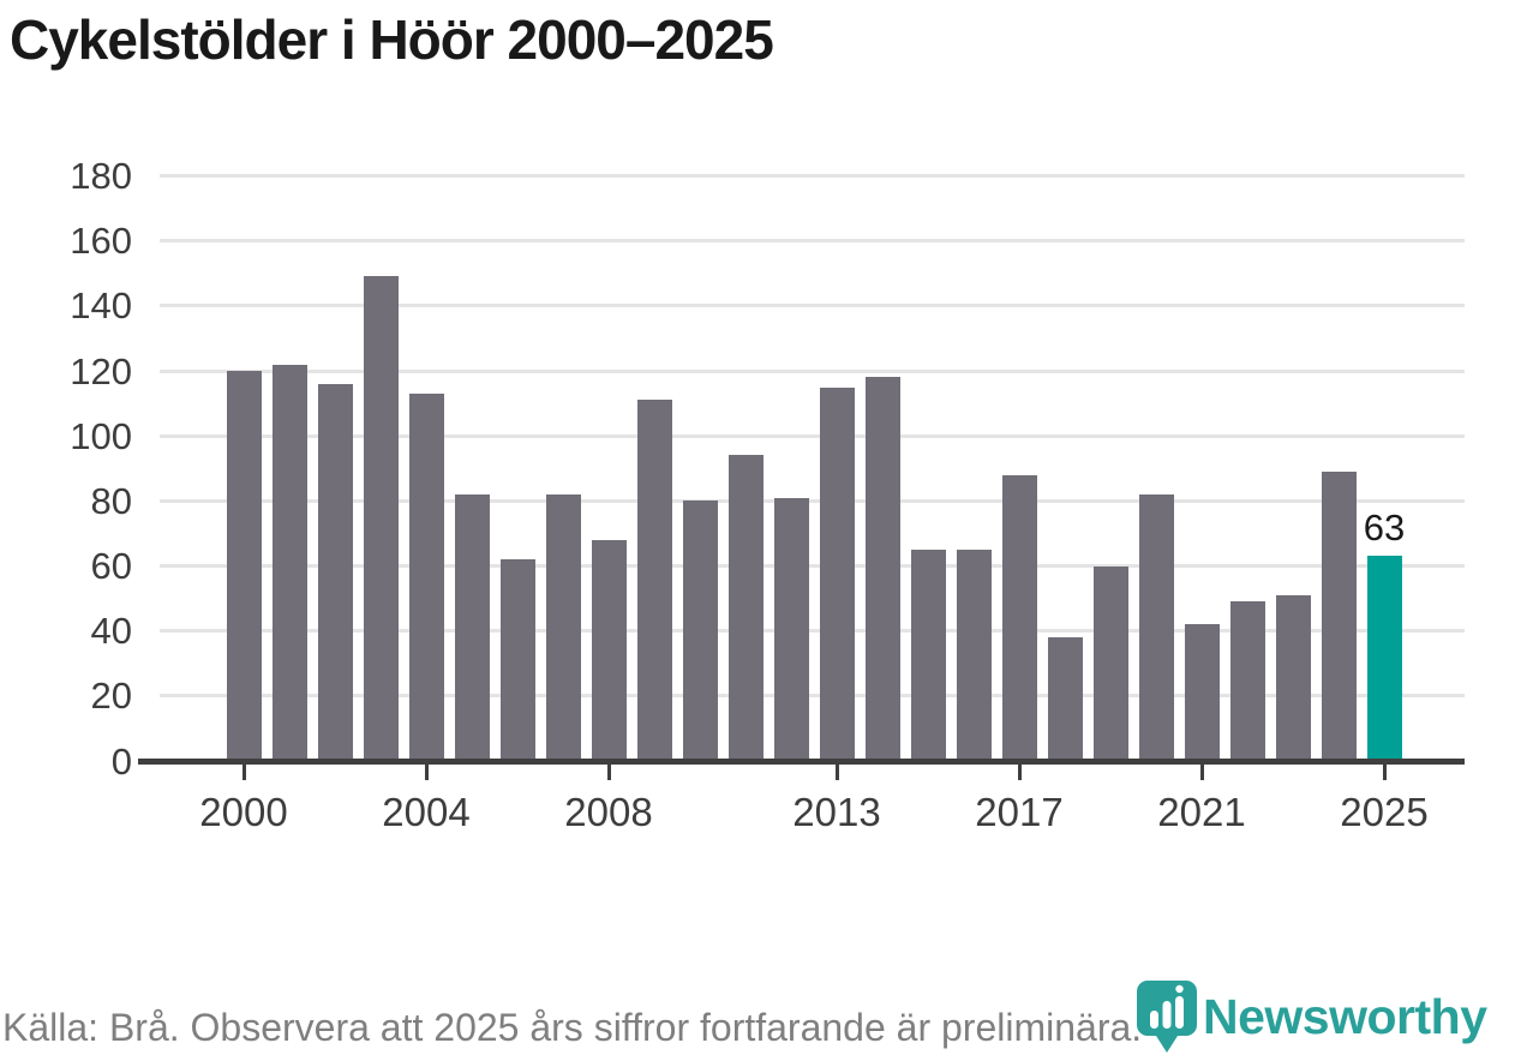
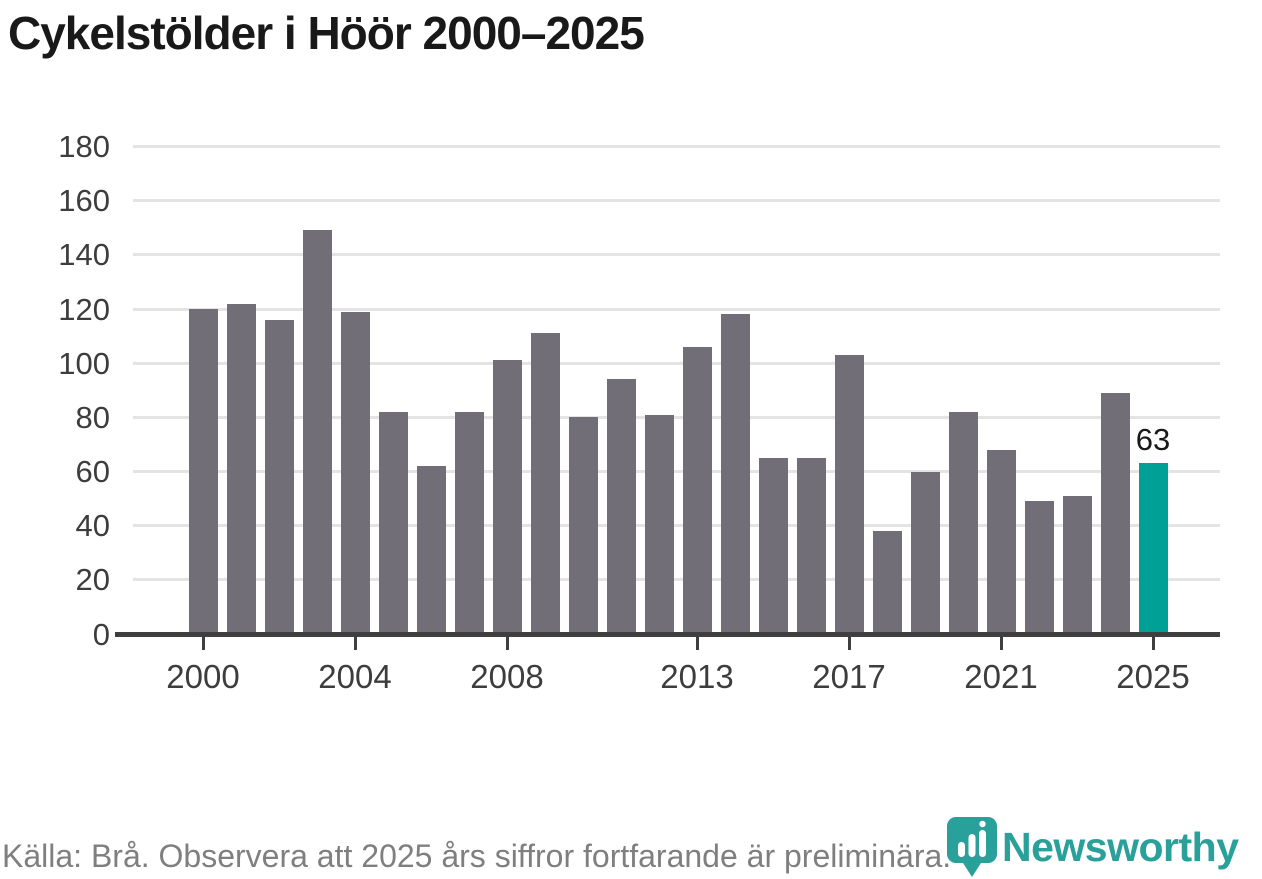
2004: 113 -> 119
2008: 68 -> 101
2013: 115 -> 106
2017: 88 -> 103
2021: 42 -> 68
